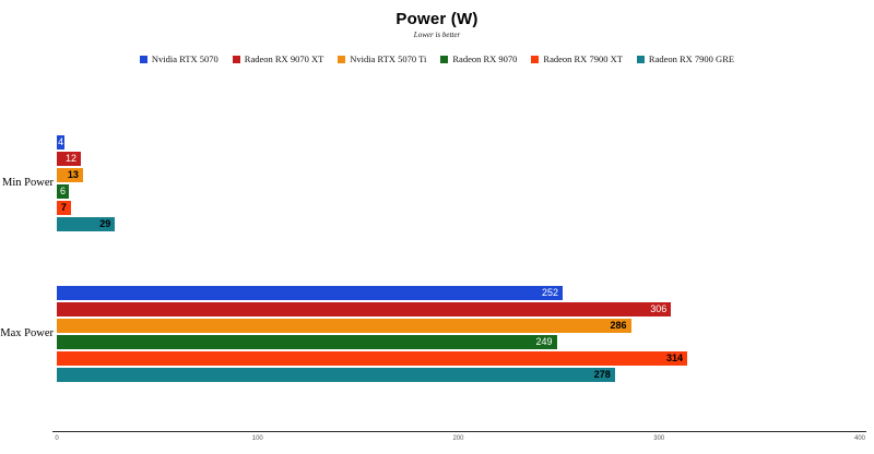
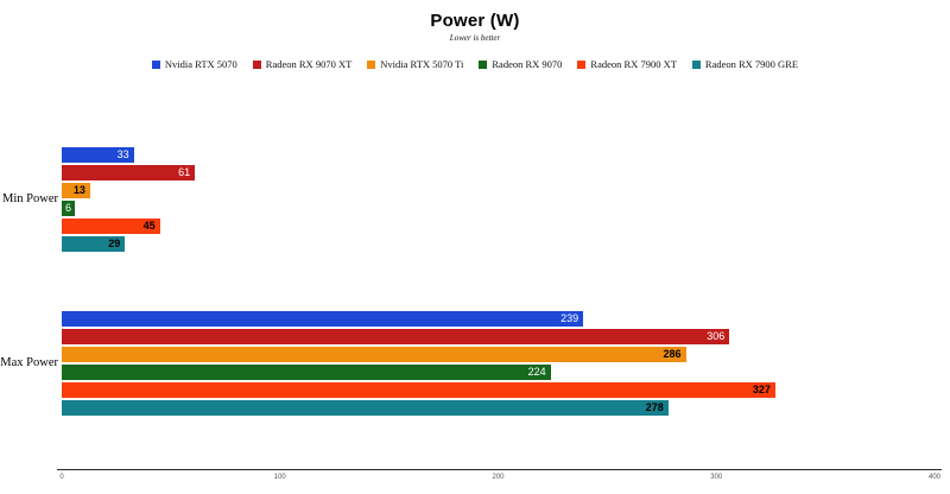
Nvidia RTX 5070/Min Power: 4 -> 33
Radeon RX 9070 XT/Min Power: 12 -> 61
Radeon RX 7900 XT/Min Power: 7 -> 45
Nvidia RTX 5070/Max Power: 252 -> 239
Radeon RX 9070/Max Power: 249 -> 224
Radeon RX 7900 XT/Max Power: 314 -> 327
